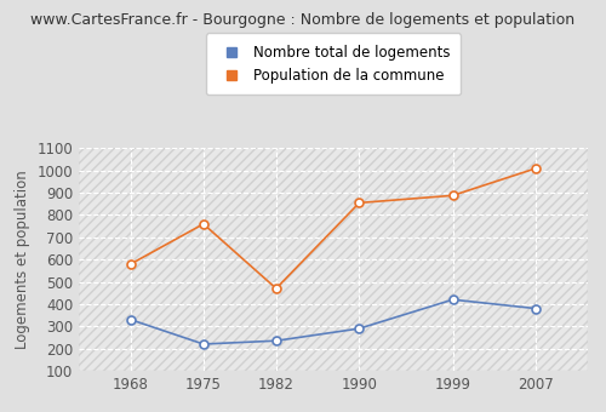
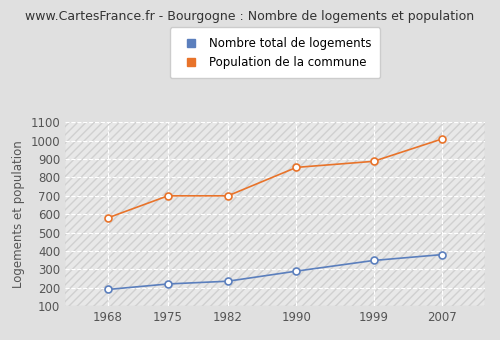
Nombre total de logements/1968: 330 -> 190
Population de la commune/1975: 760 -> 700
Population de la commune/1982: 470 -> 700
Nombre total de logements/1999: 420 -> 350
